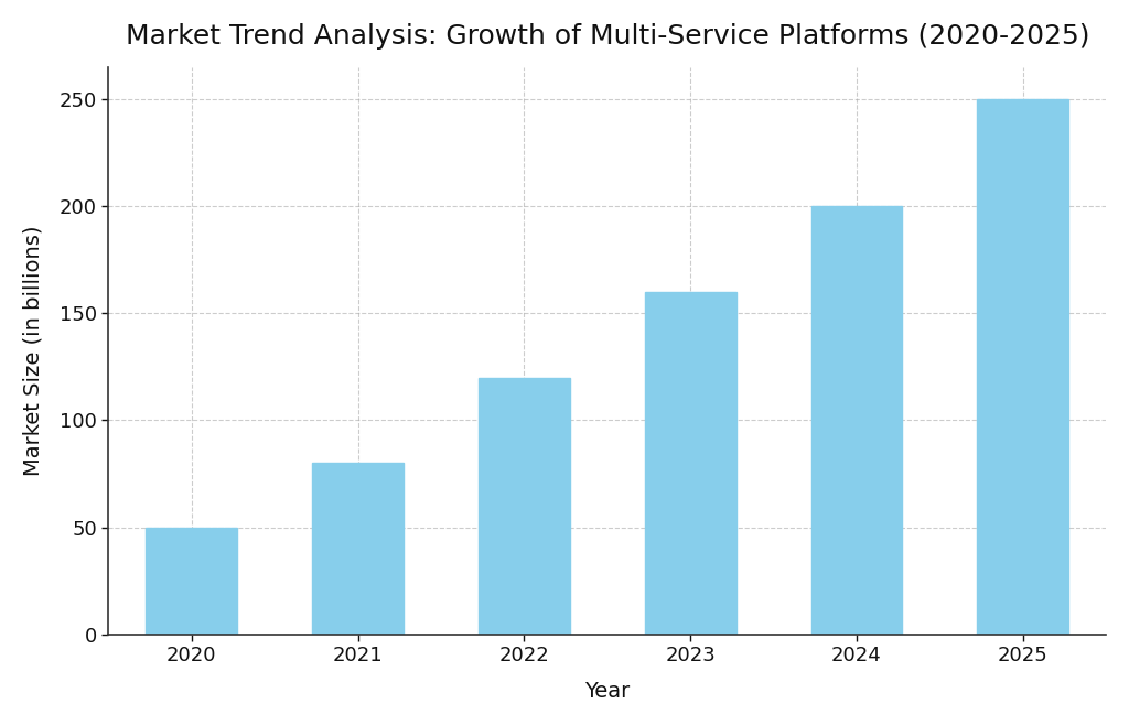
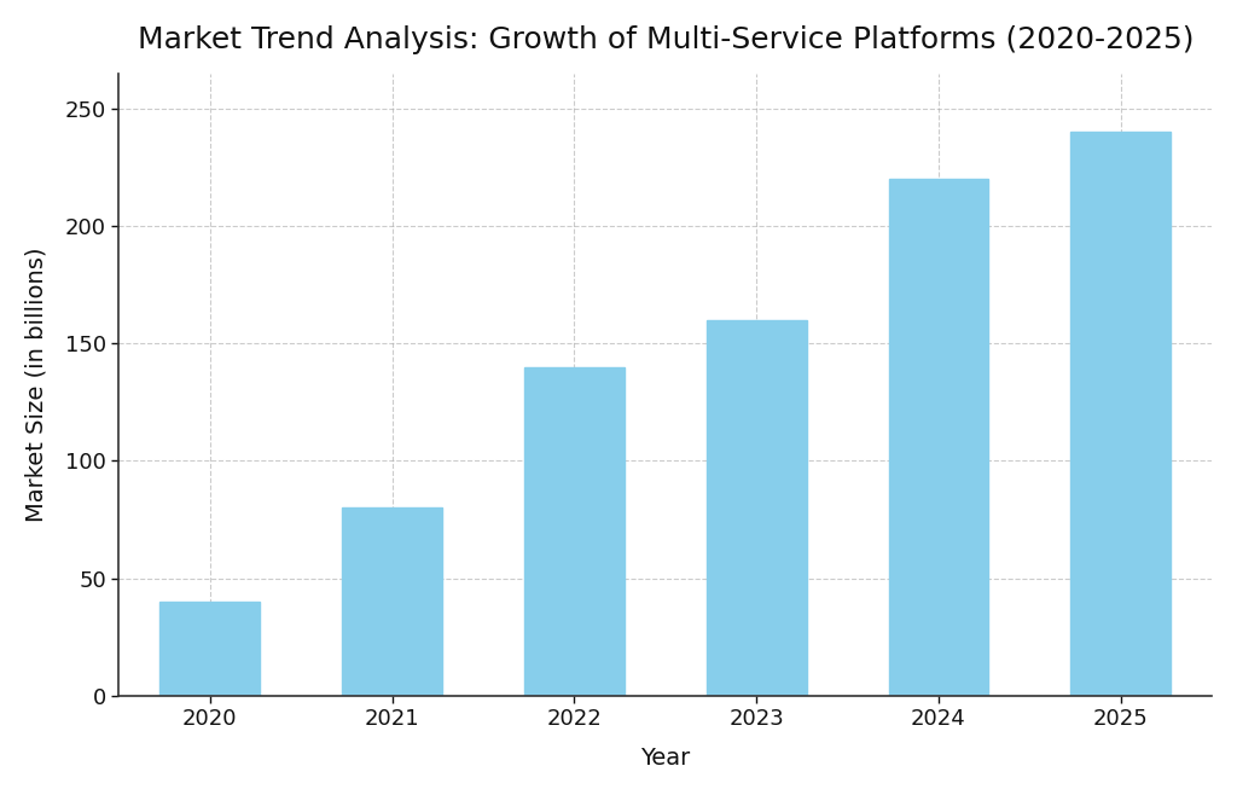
2020: 50 -> 40
2022: 120 -> 140
2024: 200 -> 220
2025: 250 -> 240
